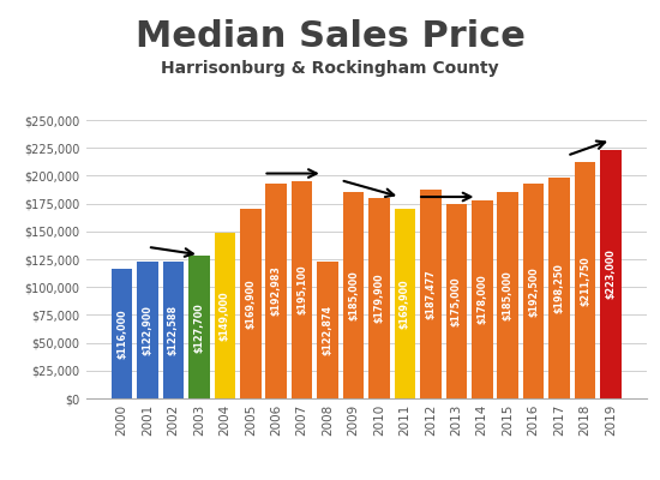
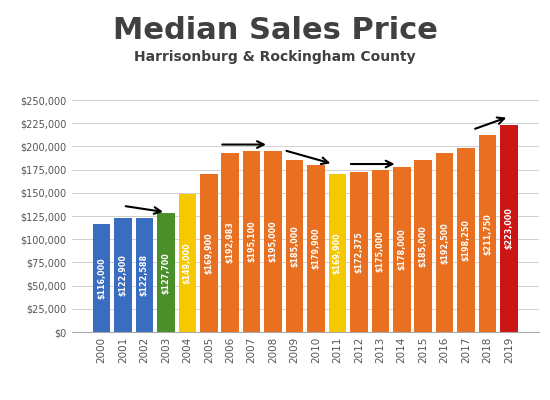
2008: $122,874 -> $195,000
2012: $187,477 -> $172,375
